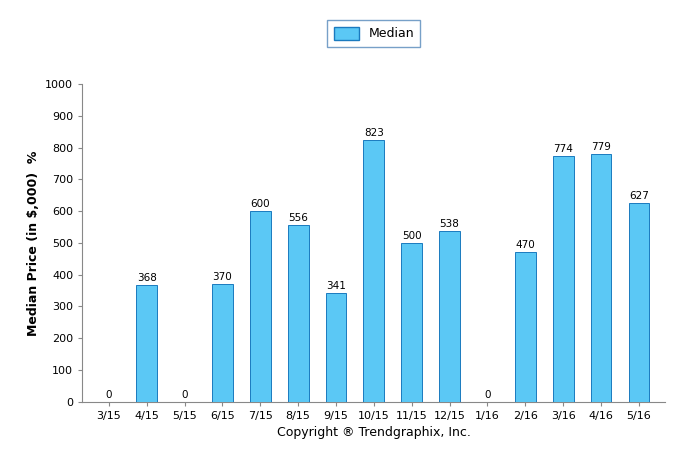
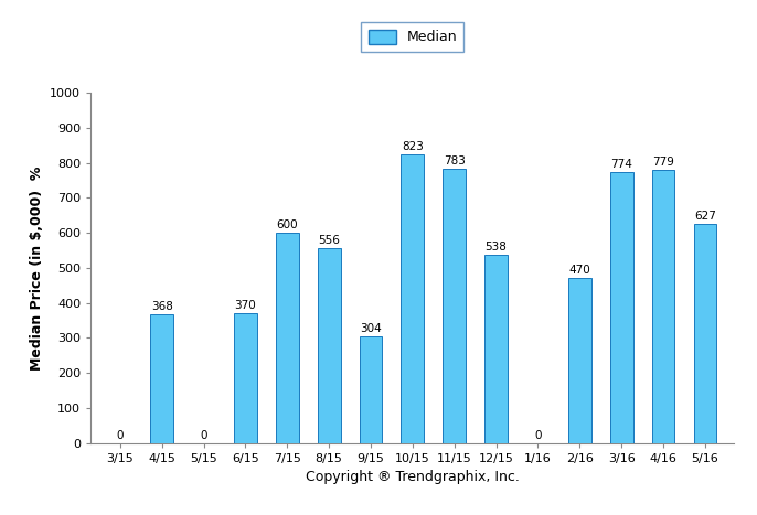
9/15: 341 -> 304
11/15: 500 -> 783
